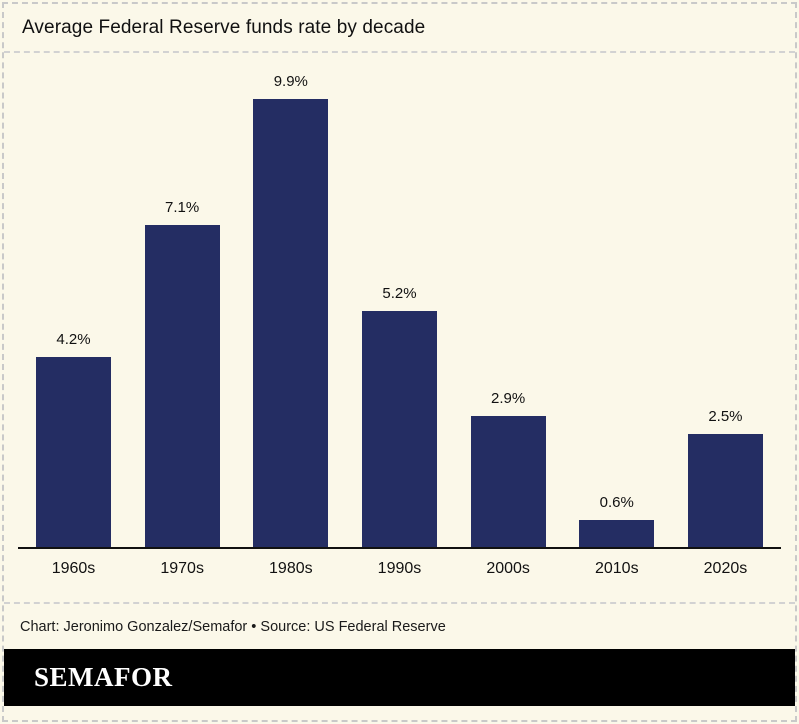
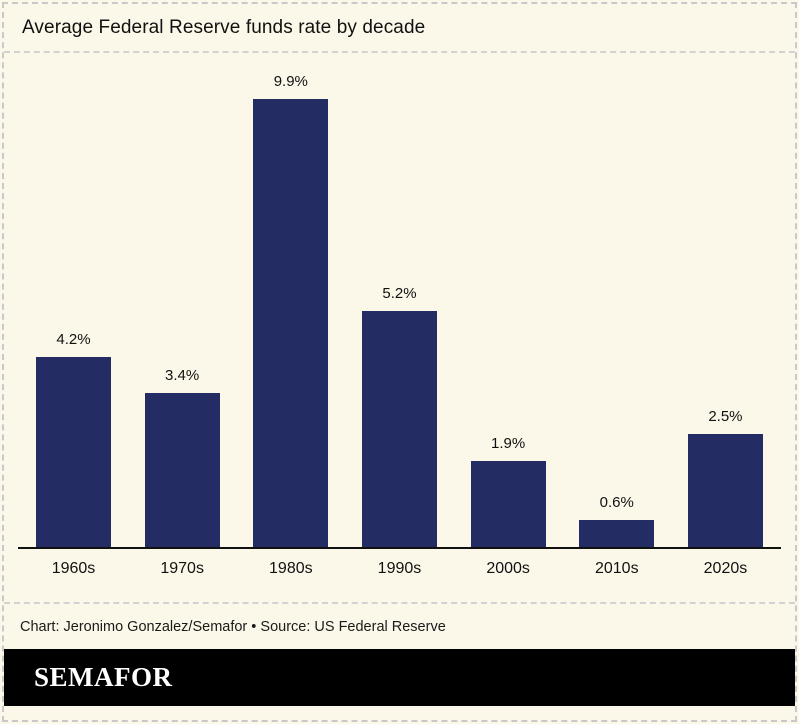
1970s: 7.1% -> 3.4%
2000s: 2.9% -> 1.9%
